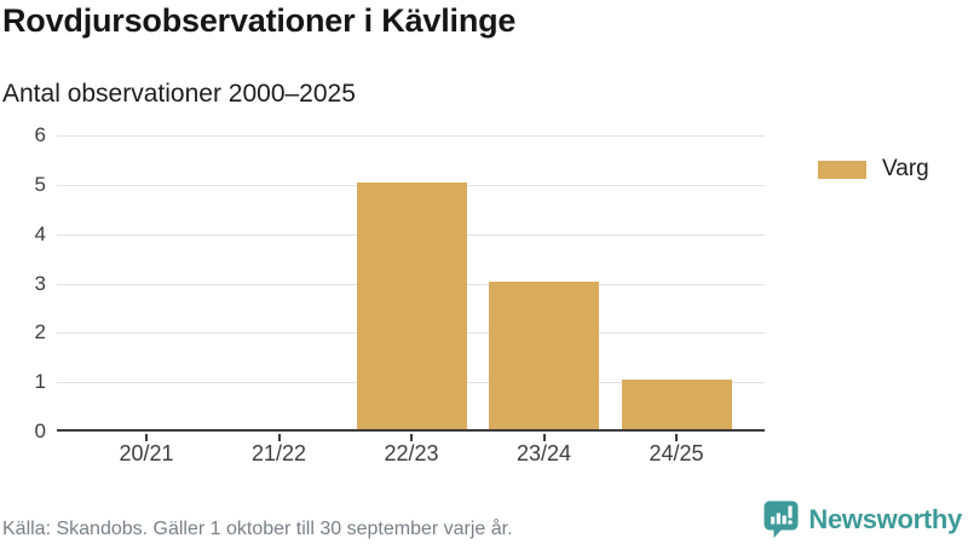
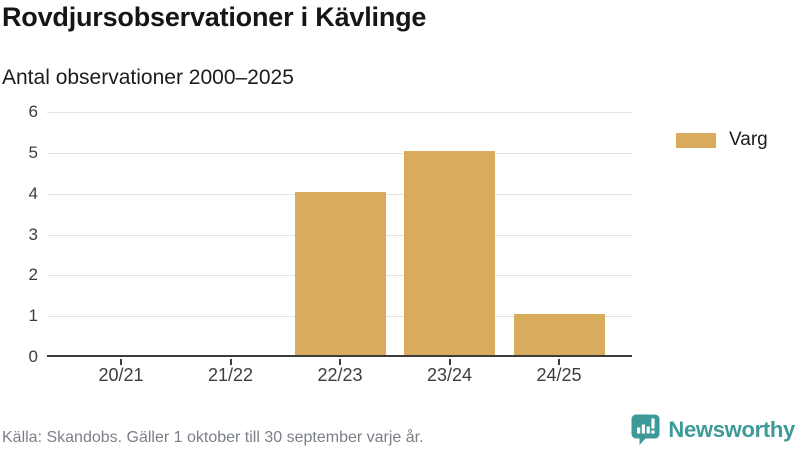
22/23: 5 -> 4
23/24: 3 -> 5
